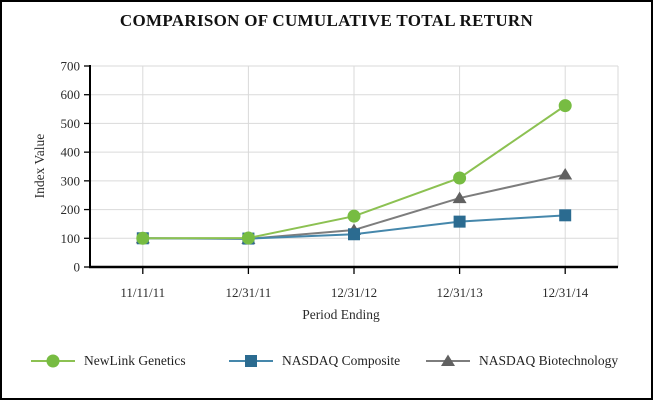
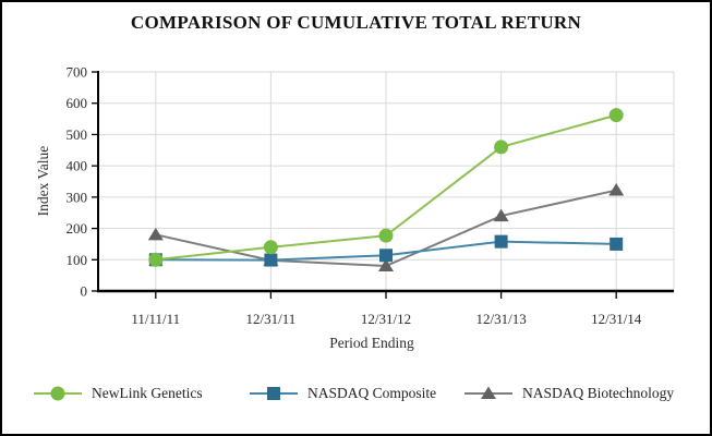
NASDAQ Biotechnology/11/11/11: 100 -> 180
NewLink Genetics/12/31/11: 100 -> 140
NASDAQ Biotechnology/12/31/12: 130 -> 80
NewLink Genetics/12/31/13: 310 -> 460
NASDAQ Composite/12/31/14: 180 -> 150
